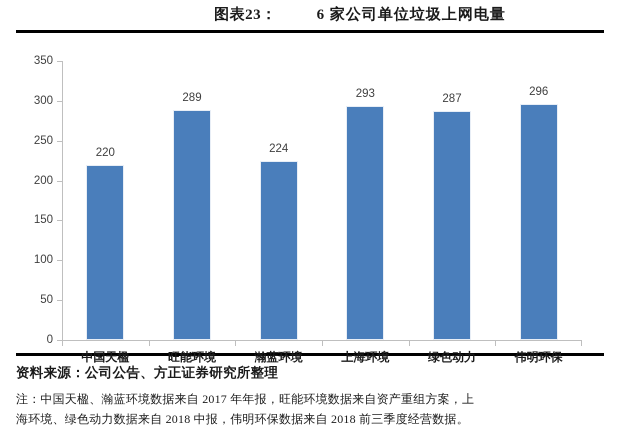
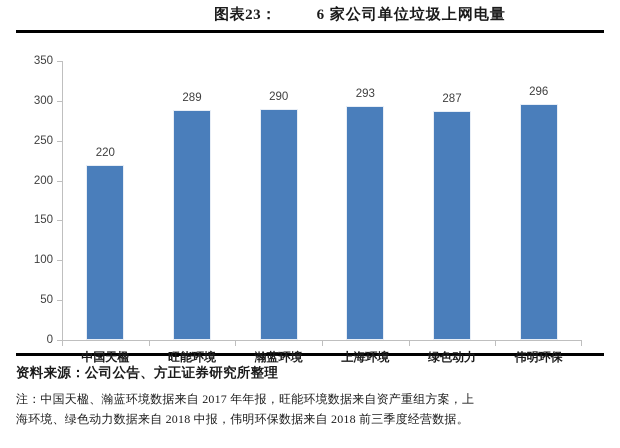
瀚蓝环境: 224 -> 290
